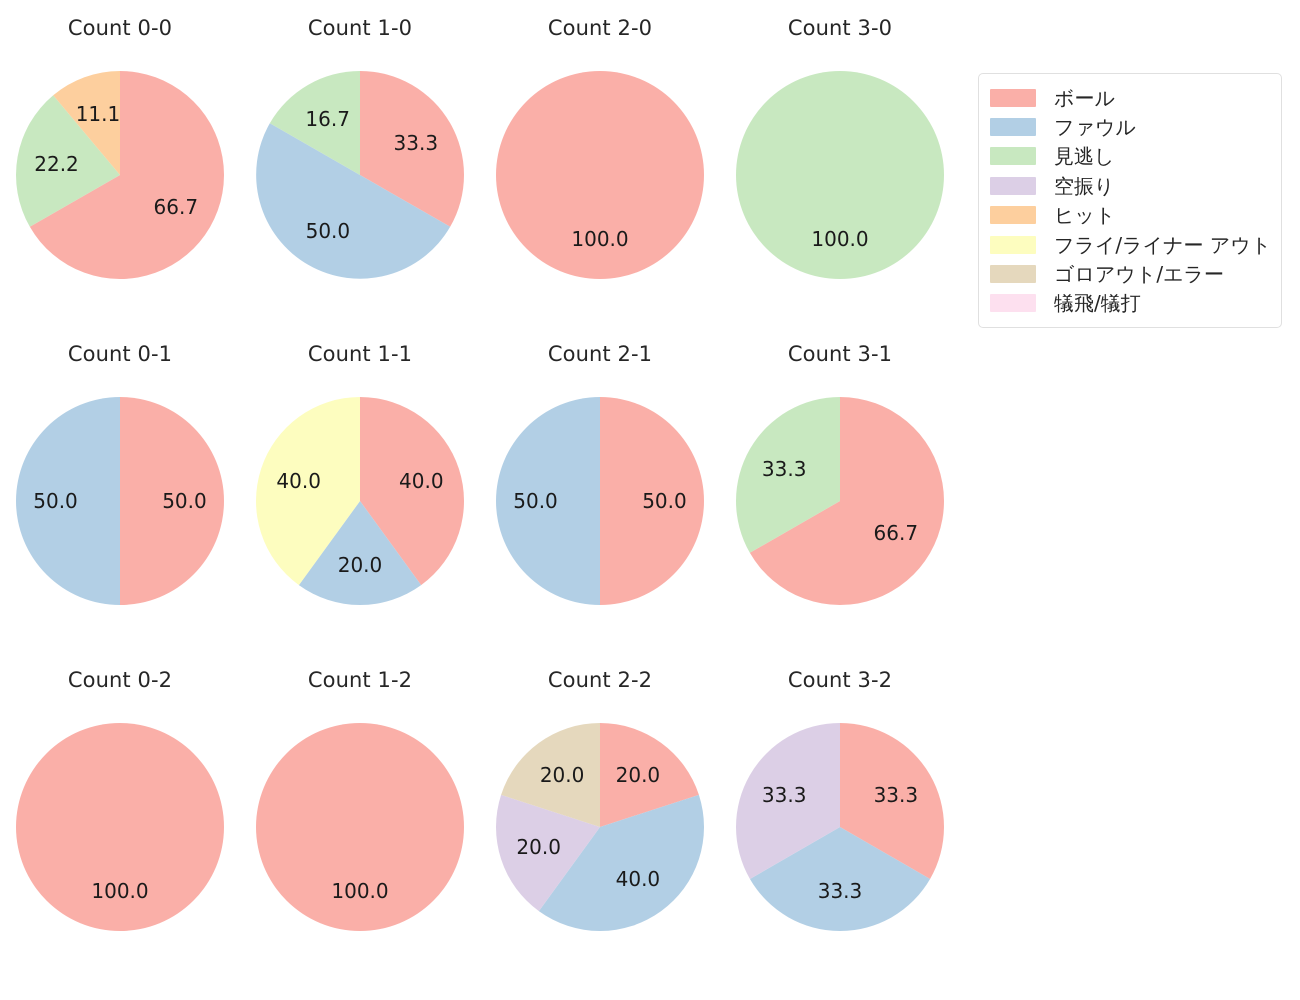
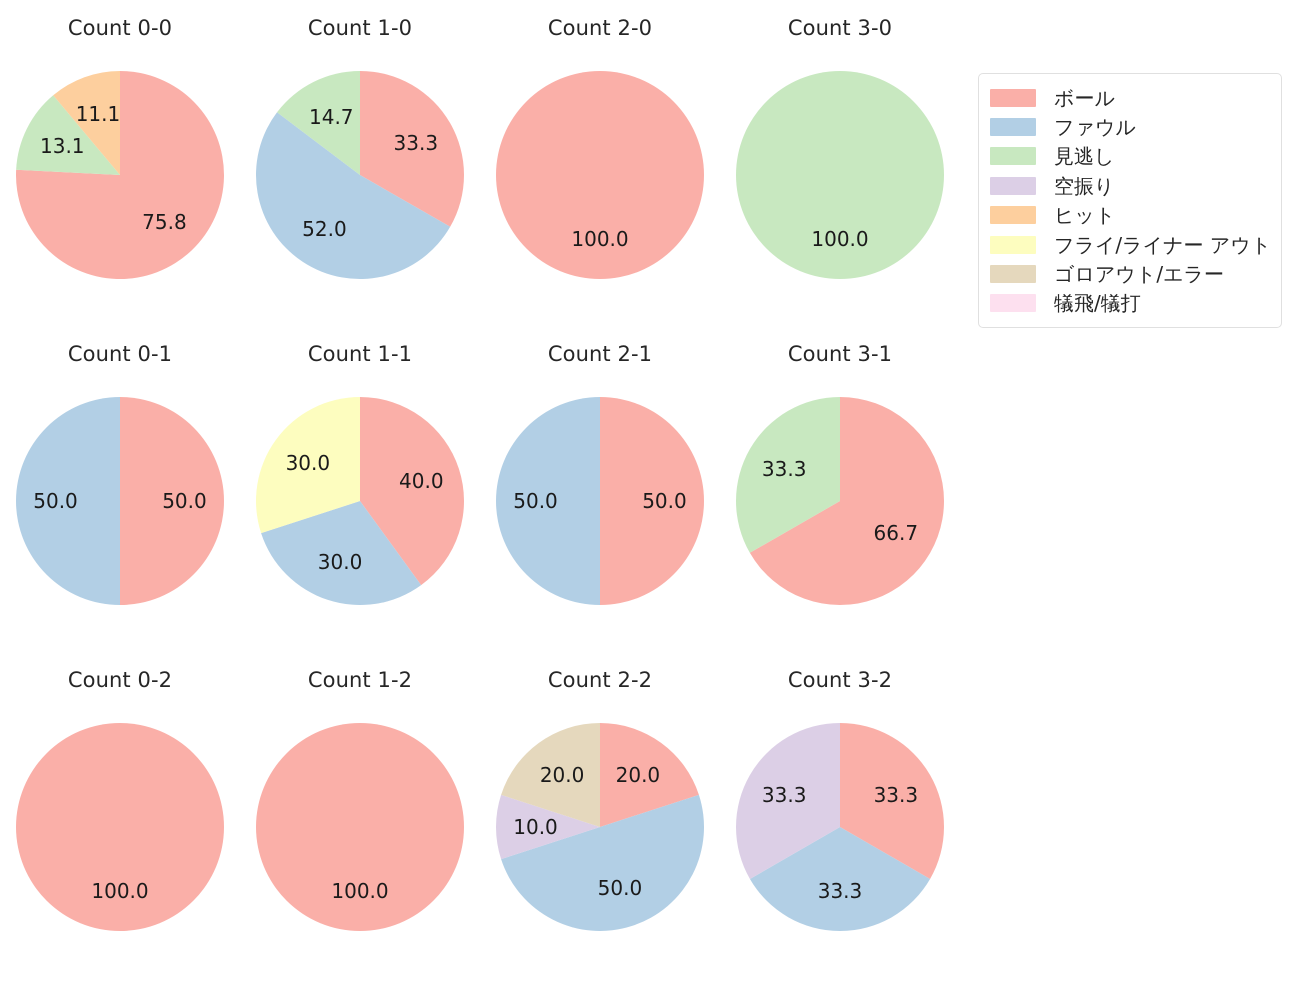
Count 0-0/ボール: 66.7 -> 75.8
Count 0-0/見逃し: 22.2 -> 13.1
Count 1-0/ファウル: 50.0 -> 52.0
Count 1-0/見逃し: 16.7 -> 14.7
Count 1-1/ファウル: 20.0 -> 30.0
Count 1-1/フライ/ライナー アウト: 40.0 -> 30.0
Count 2-2/ファウル: 40.0 -> 50.0
Count 2-2/空振り: 20.0 -> 10.0
